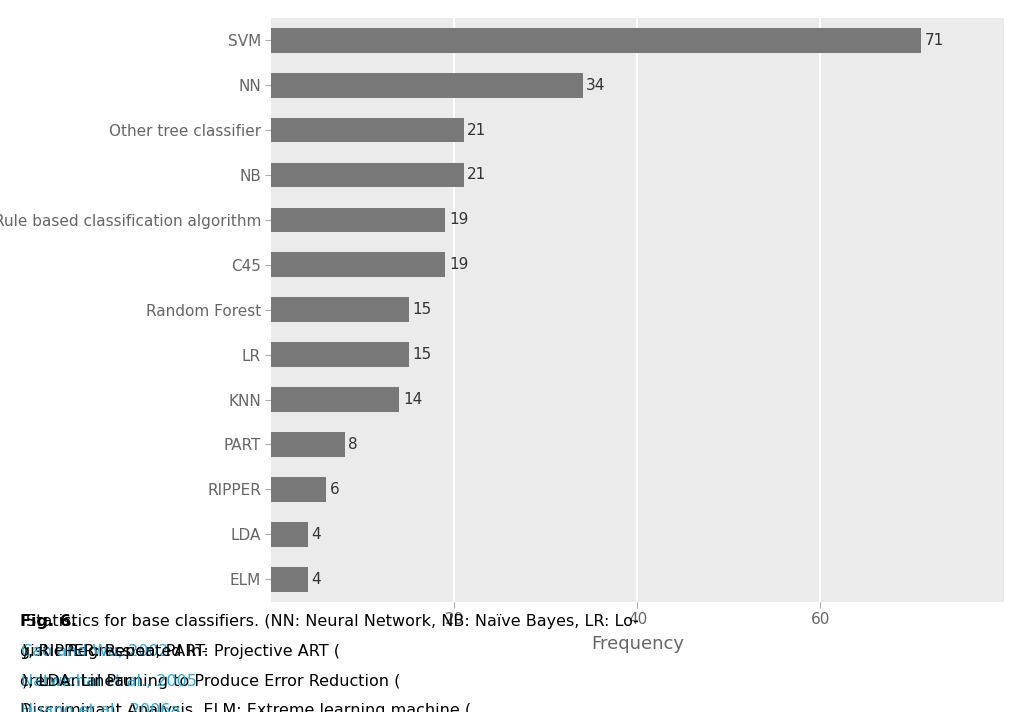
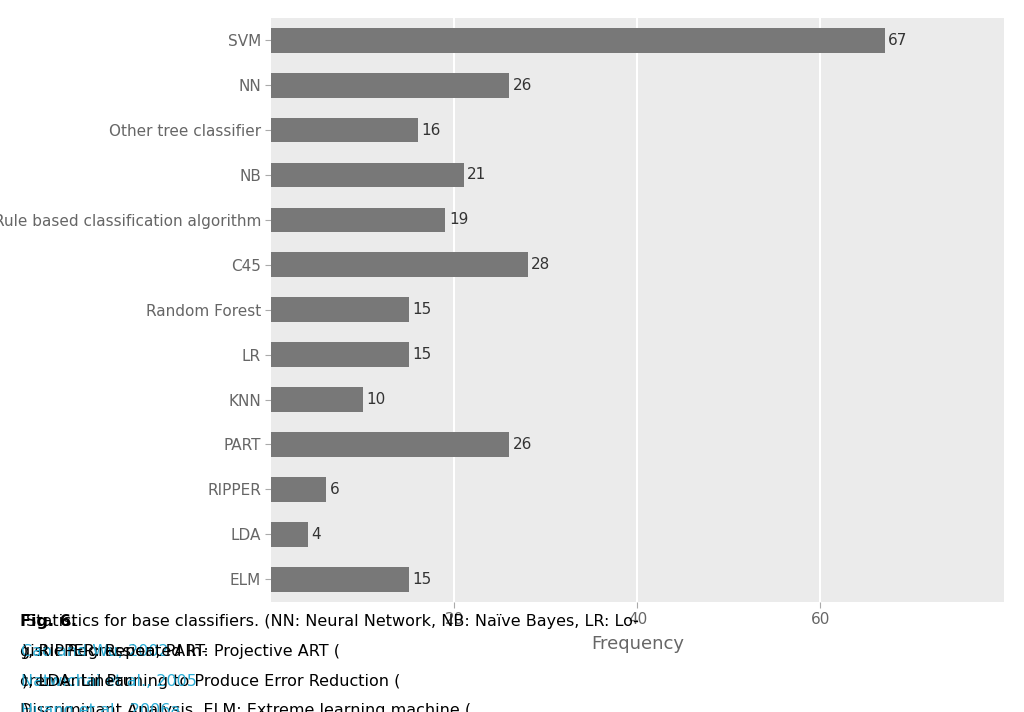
SVM: 71 -> 67
NN: 34 -> 26
Other tree classifier: 21 -> 16
C45: 19 -> 28
KNN: 14 -> 10
PART: 8 -> 26
ELM: 4 -> 15
